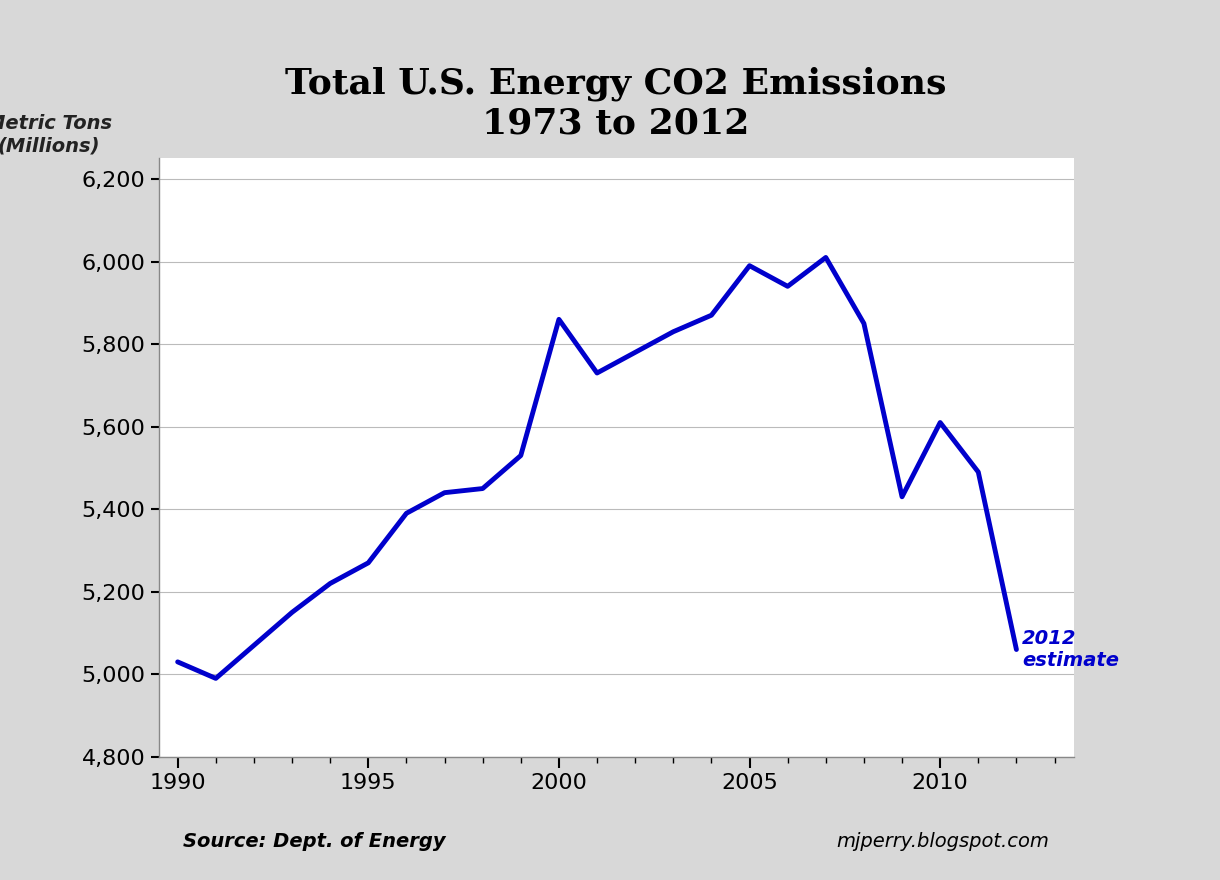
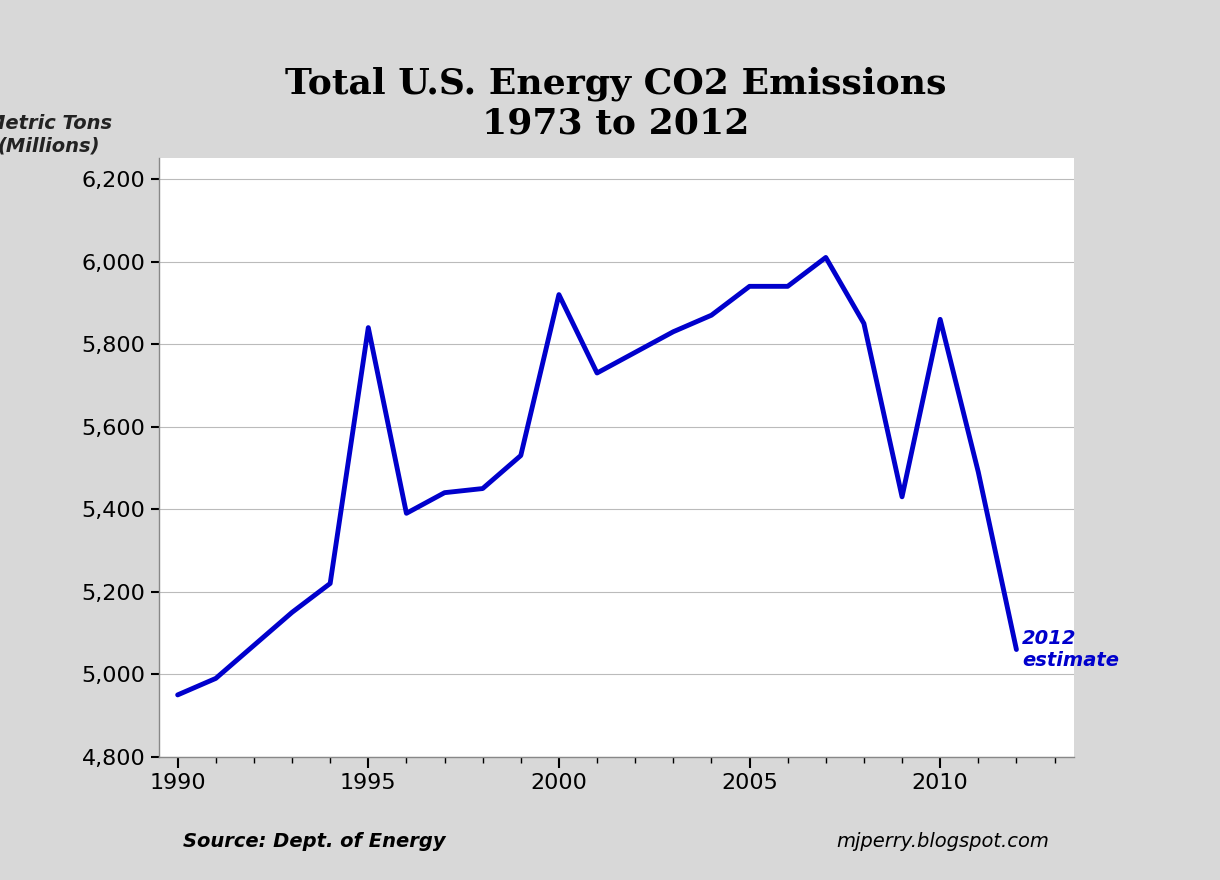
1990: 5,030 -> 4,950
1995: 5,270 -> 5,840
2000: 5,860 -> 5,920
2005: 5,990 -> 5,940
2010: 5,610 -> 5,860
